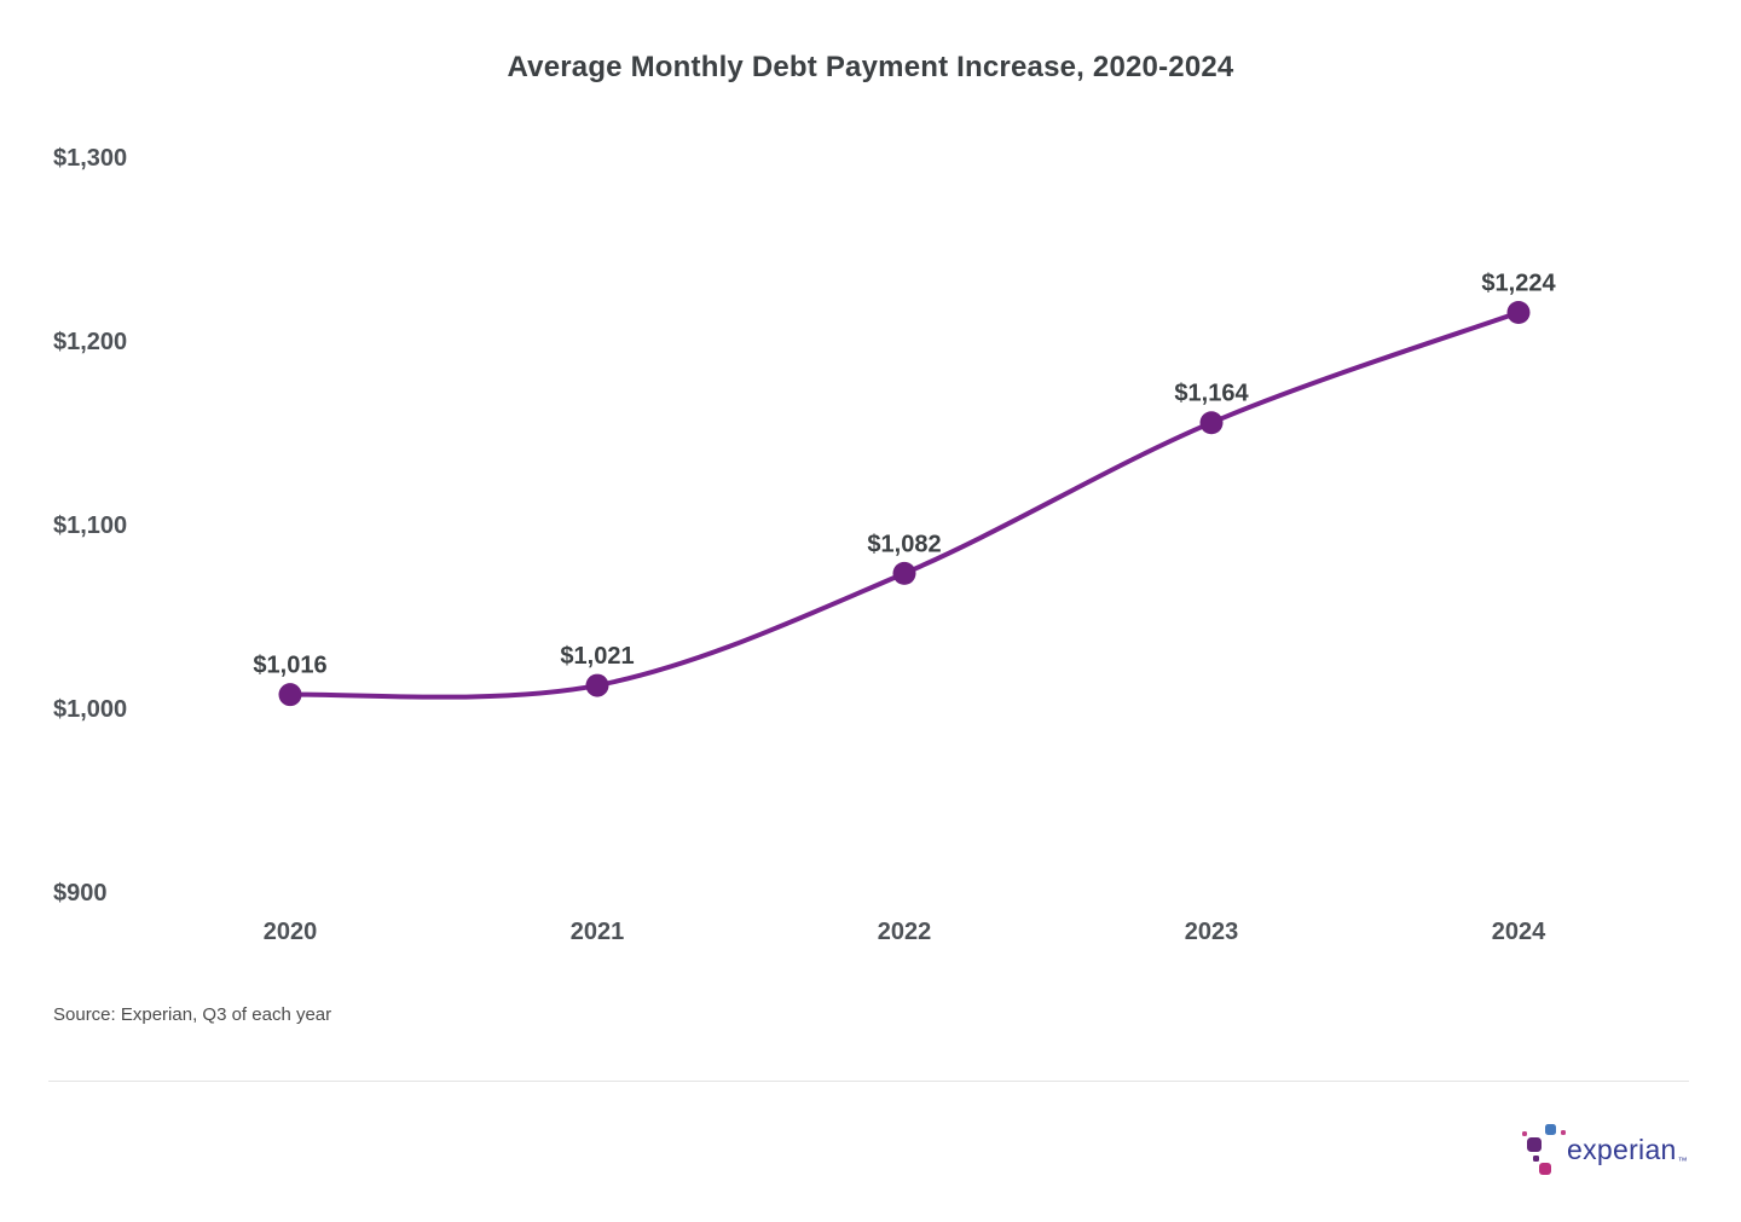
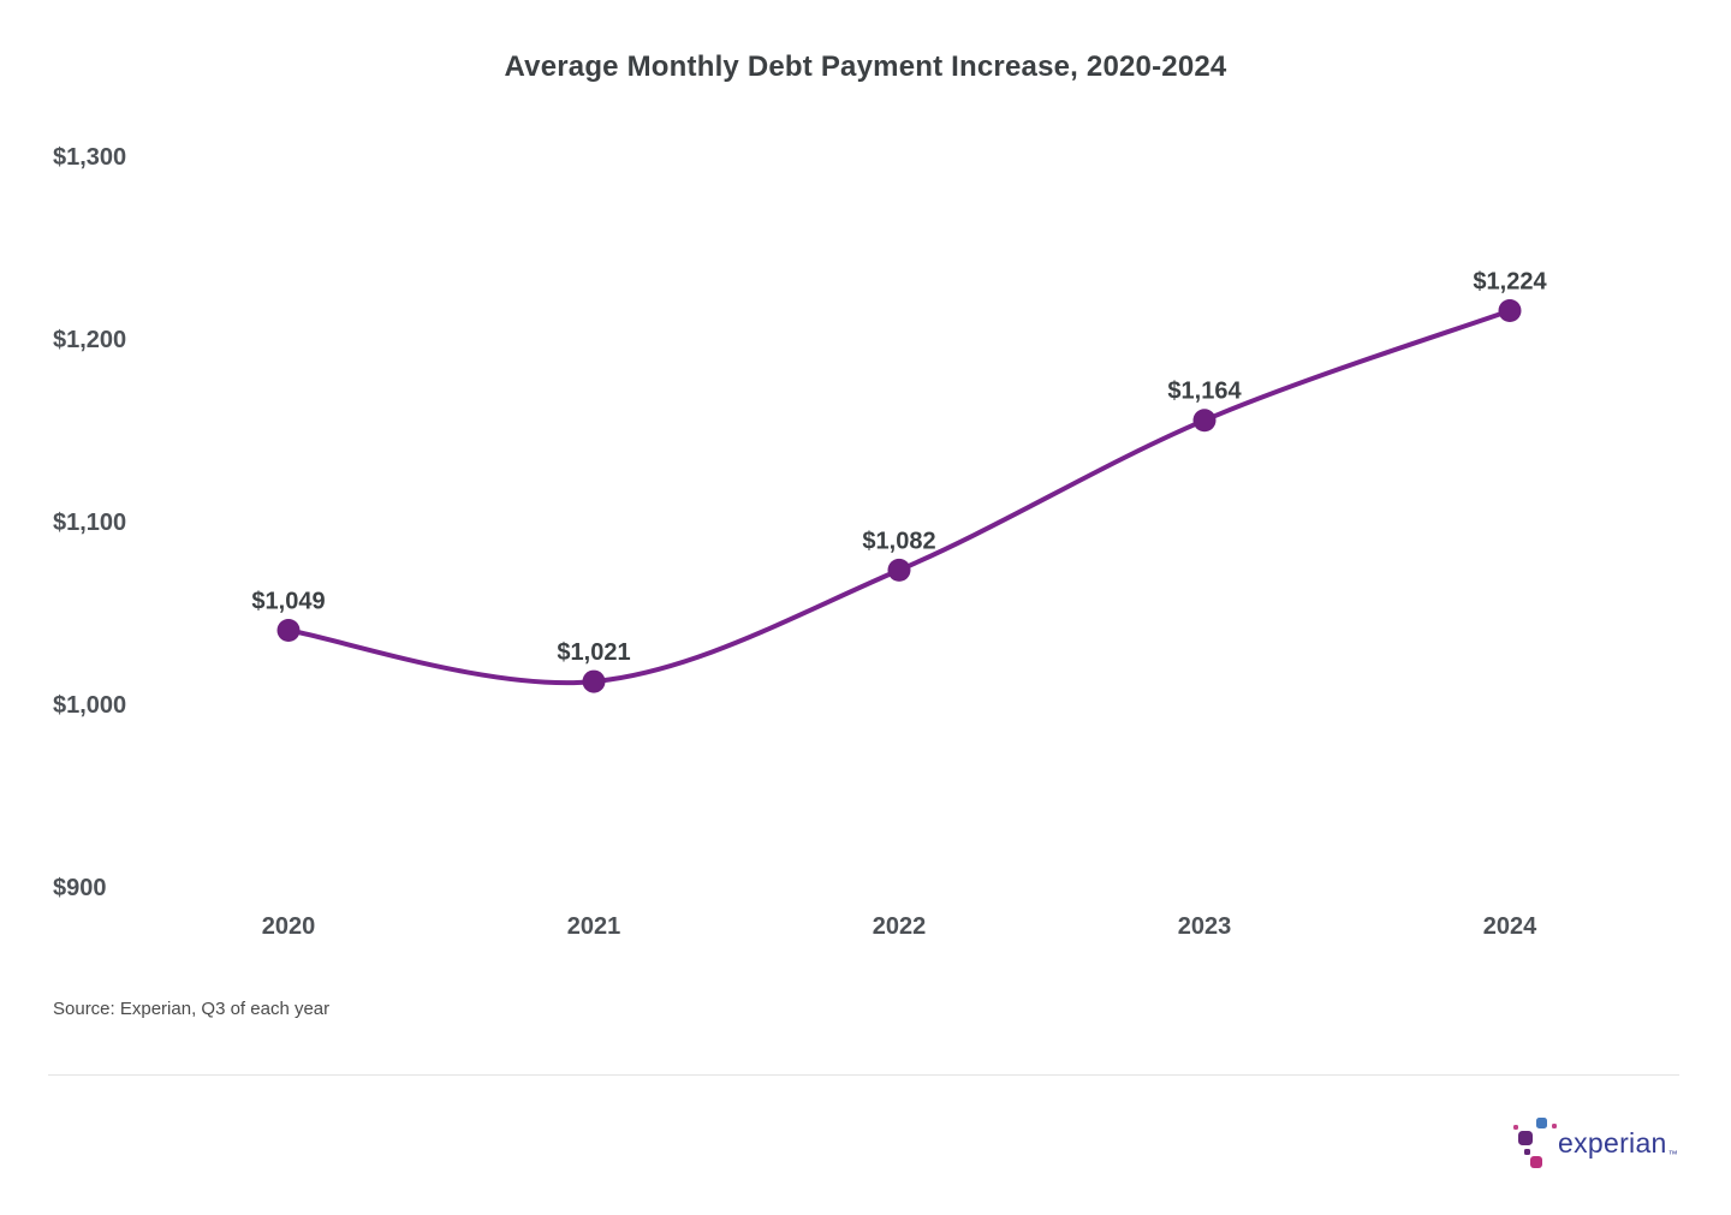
2020: $1,016 -> $1,049
